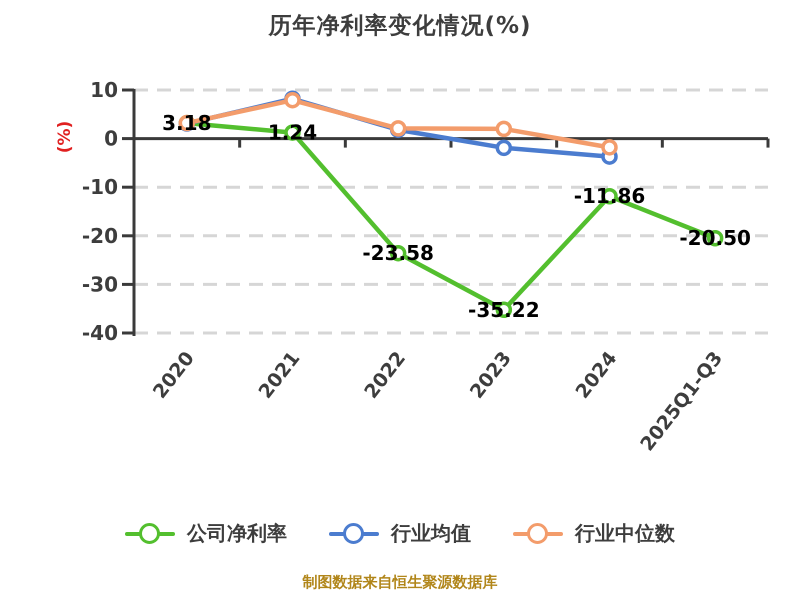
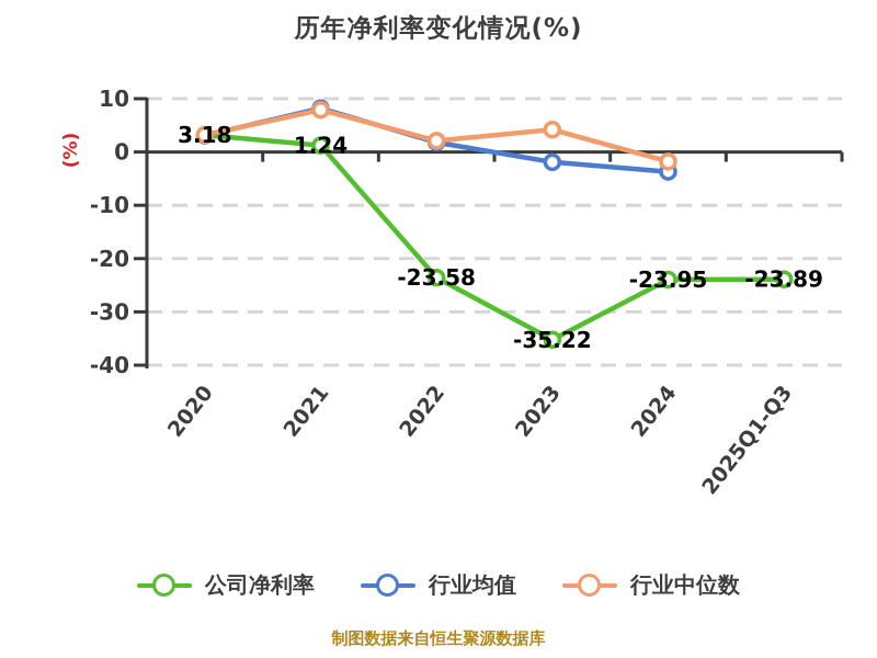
行业中位数/2023: 2 -> 4
公司净利率/2024: -11.86 -> -23.95
公司净利率/2025Q1-Q3: -20.50 -> -23.89
